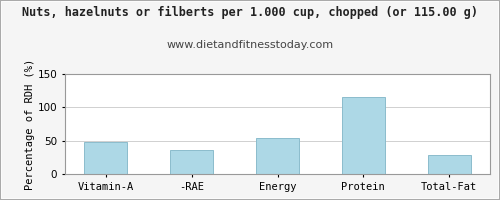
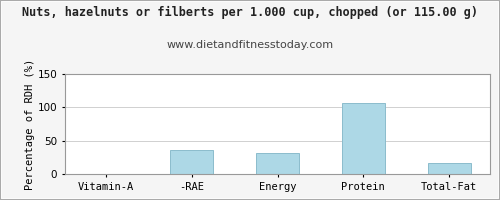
Vitamin-A: 48 -> 0
Energy: 54 -> 31
Protein: 116 -> 107
Total-Fat: 28 -> 16
